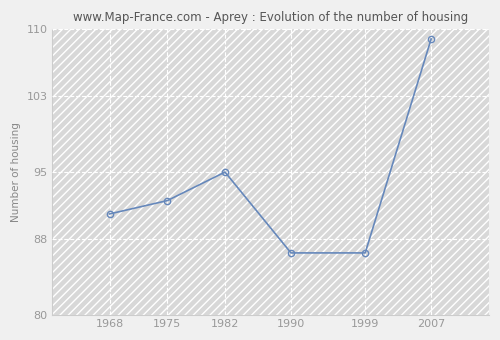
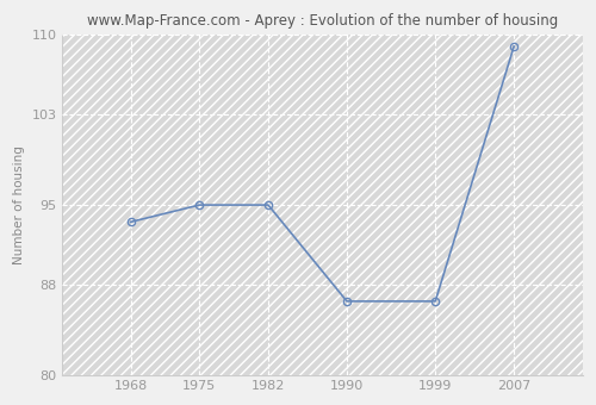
1968: 90.6 -> 93.5
1975: 92.0 -> 95.0
